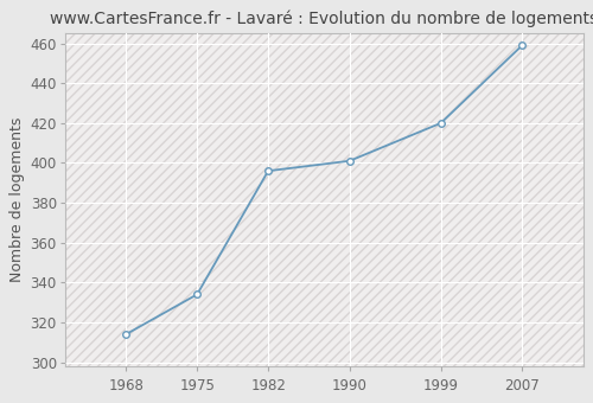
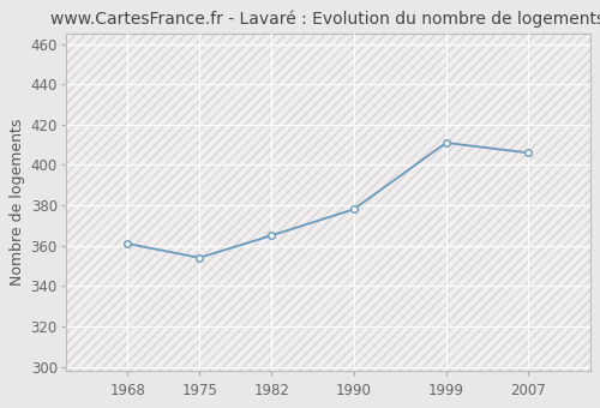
1968: 314 -> 361
1975: 334 -> 354
1982: 396 -> 365
1990: 401 -> 378
1999: 420 -> 411
2007: 459 -> 406
